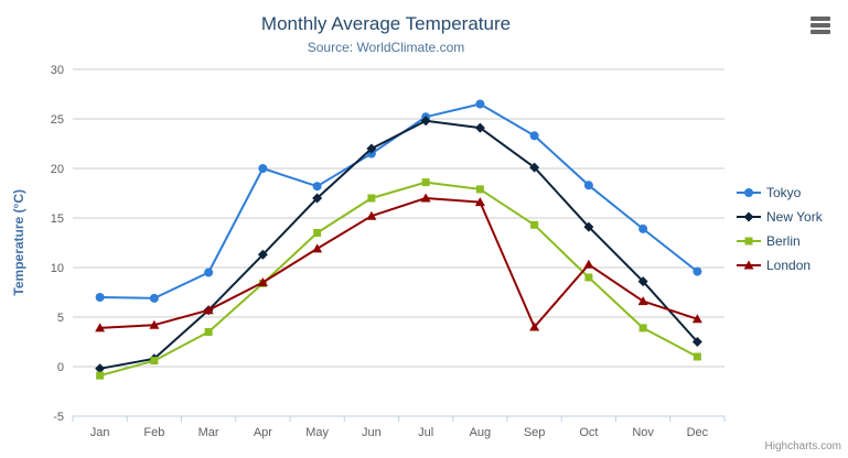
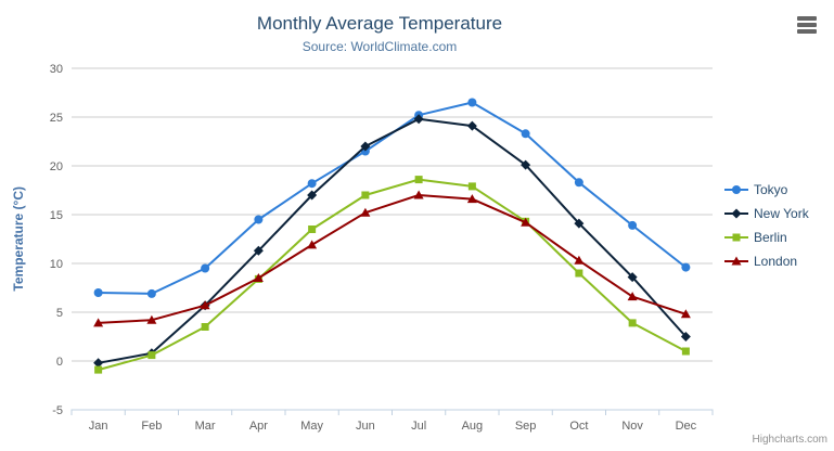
Tokyo/Apr: 20 -> 14
London/Sep: 4 -> 14
